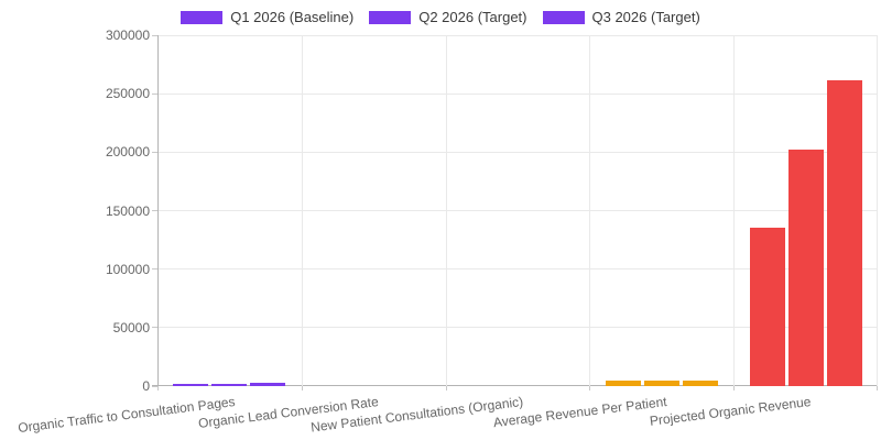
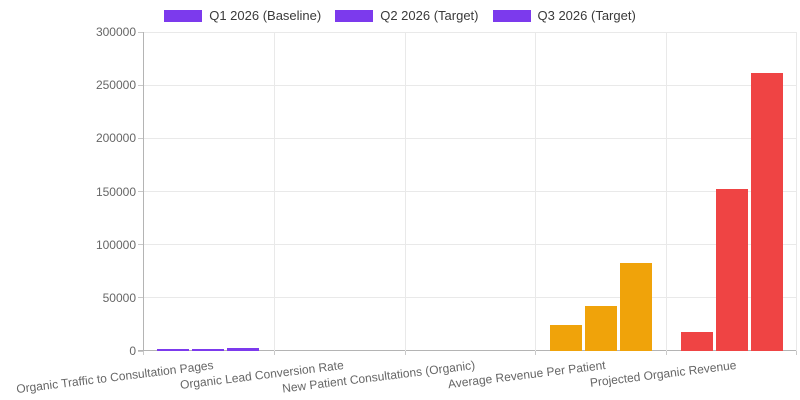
Q1 2026 (Baseline)/Average Revenue Per Patient: 4000 -> 24000
Q2 2026 (Target)/Average Revenue Per Patient: 4000 -> 42000
Q3 2026 (Target)/Average Revenue Per Patient: 4000 -> 83000
Q1 2026 (Baseline)/Projected Organic Revenue: 135000 -> 18000
Q2 2026 (Target)/Projected Organic Revenue: 202000 -> 152000
